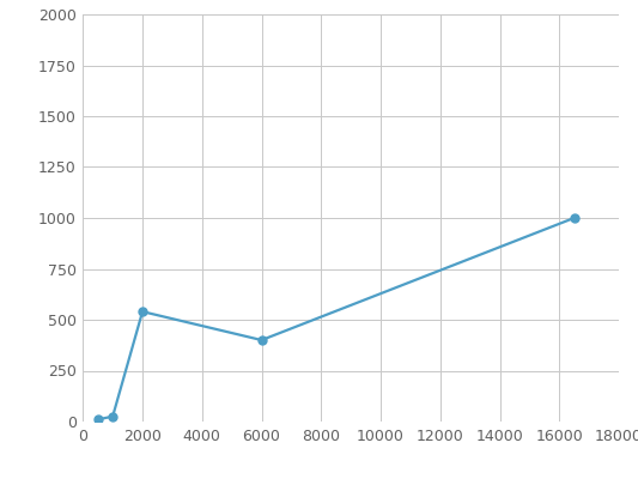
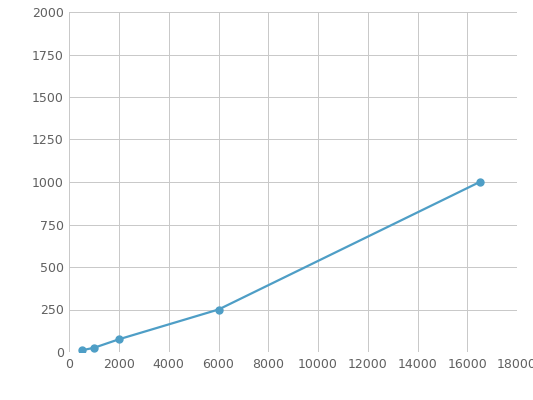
2000: 540 -> 80
6000: 400 -> 250
